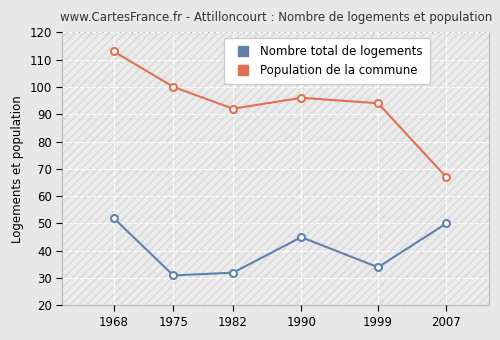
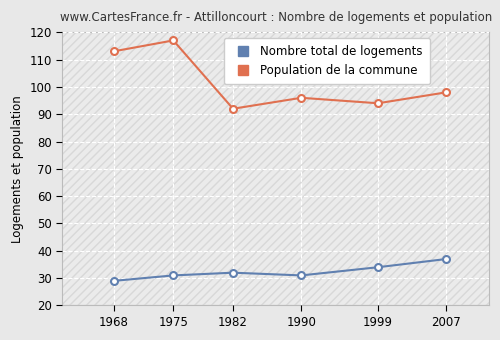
Nombre total de logements/1968: 52 -> 29
Population de la commune/1975: 100 -> 117
Nombre total de logements/1990: 45 -> 31
Nombre total de logements/2007: 50 -> 37
Population de la commune/2007: 67 -> 98
